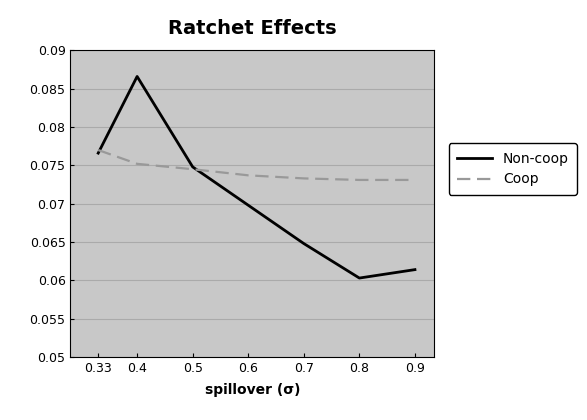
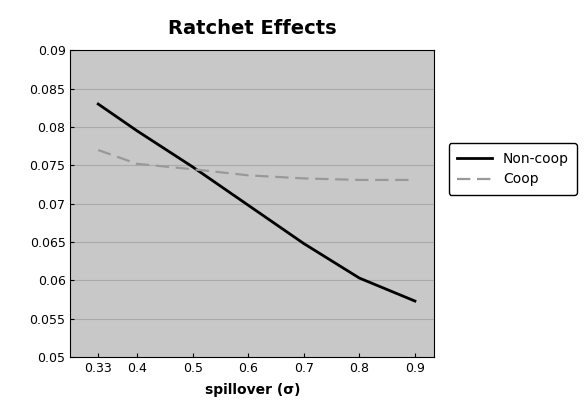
Non-coop/0.33: 0.0766 -> 0.0830
Non-coop/0.4: 0.0866 -> 0.0795
Non-coop/0.9: 0.0614 -> 0.0573
